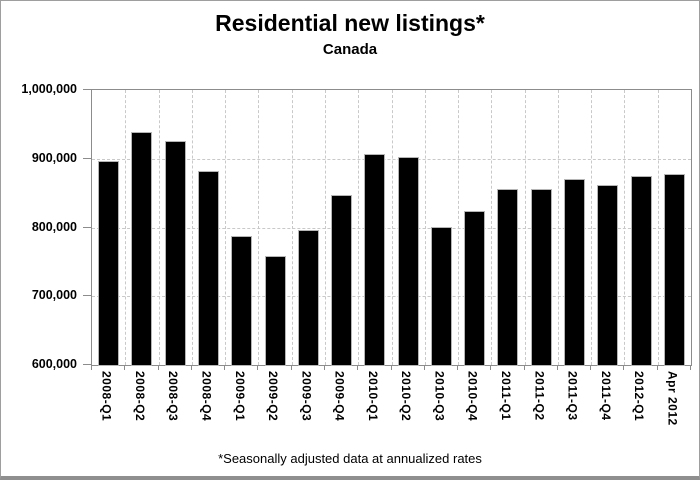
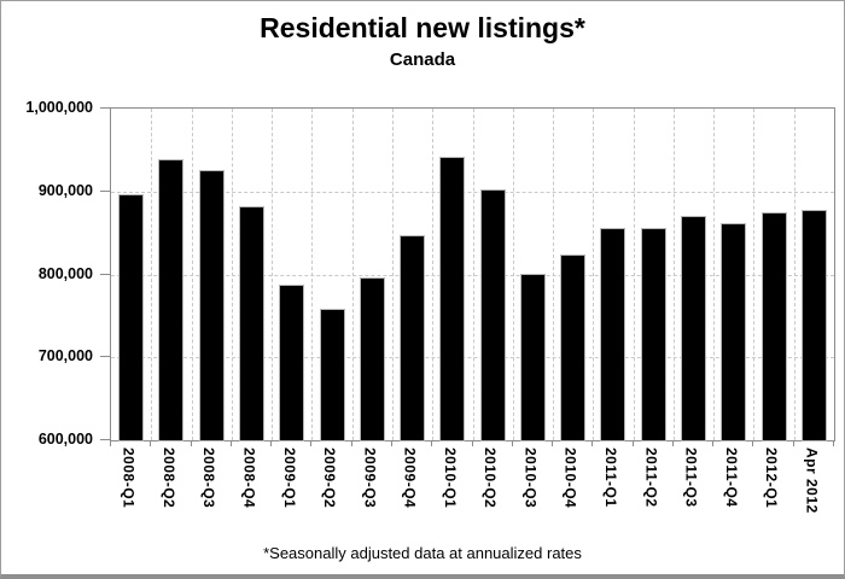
2010-Q1: 900000 -> 940000
